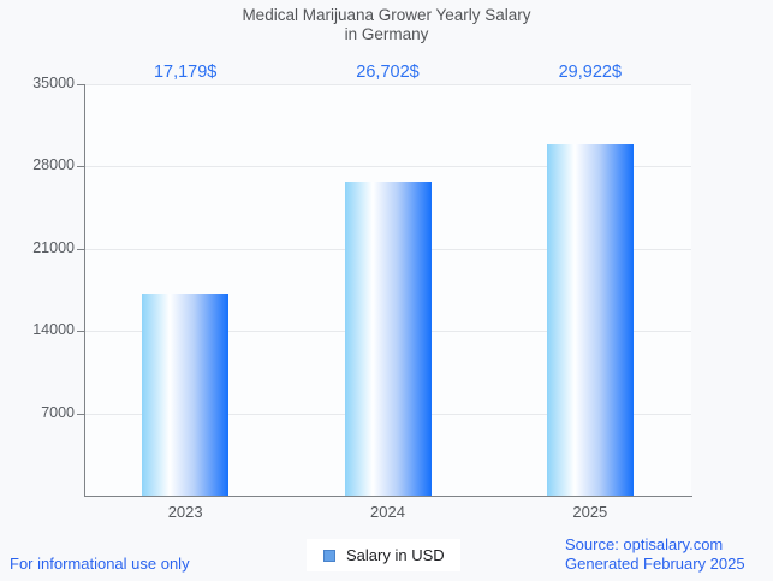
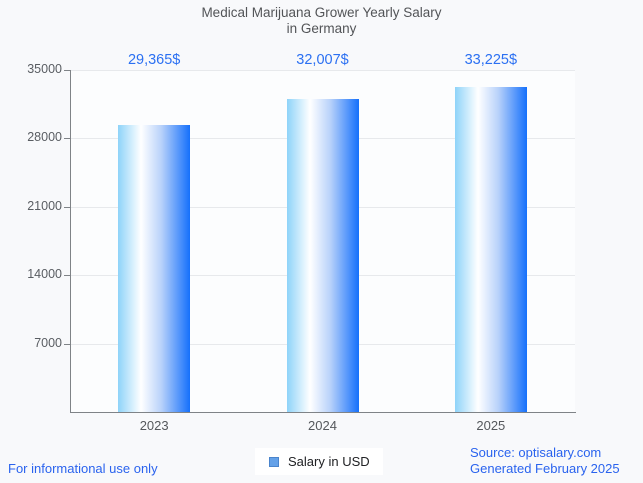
2023: 17,179 -> 29,365
2024: 26,702 -> 32,007
2025: 29,922 -> 33,225
